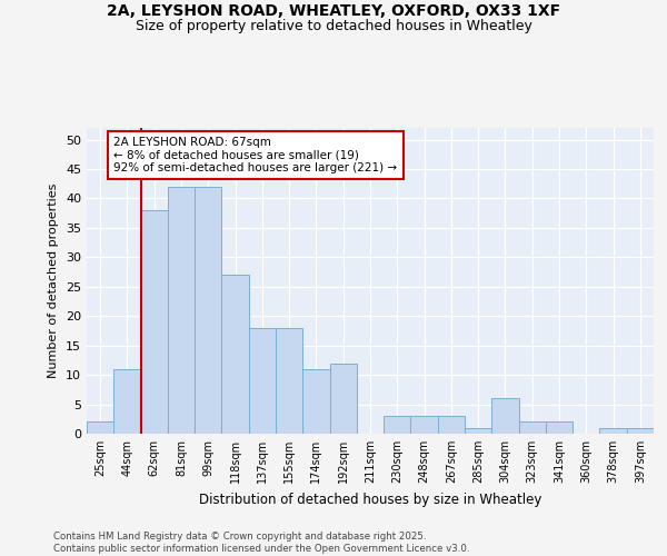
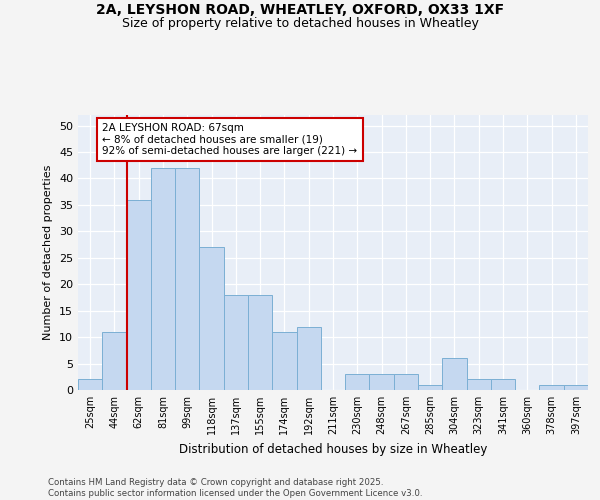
62sqm: 38 -> 36
